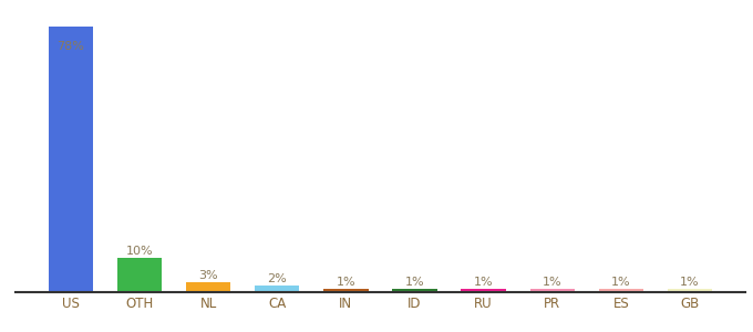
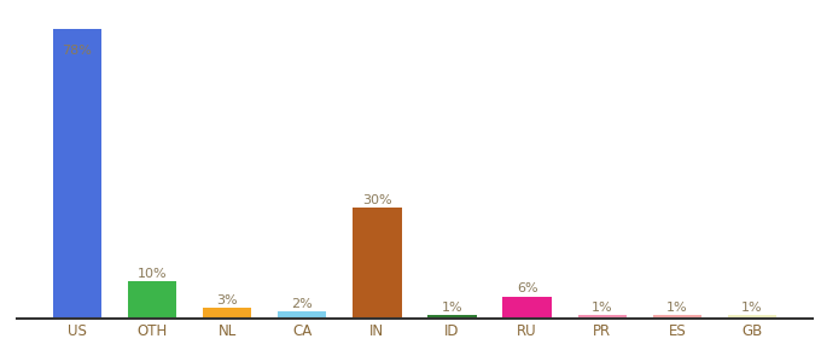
IN: 1% -> 30%
RU: 1% -> 6%
